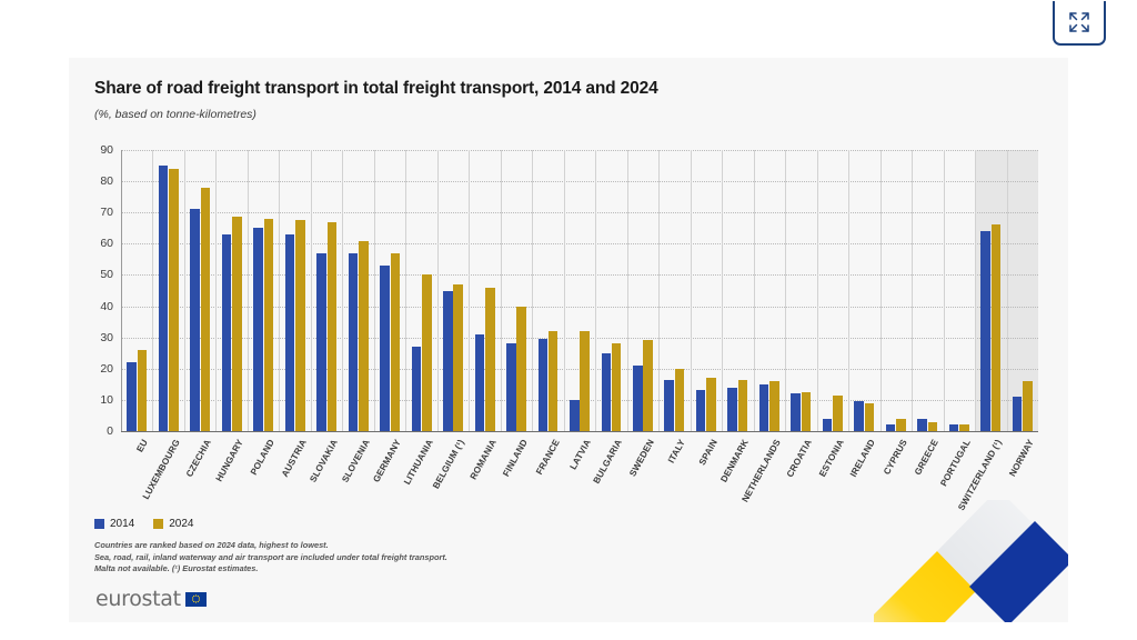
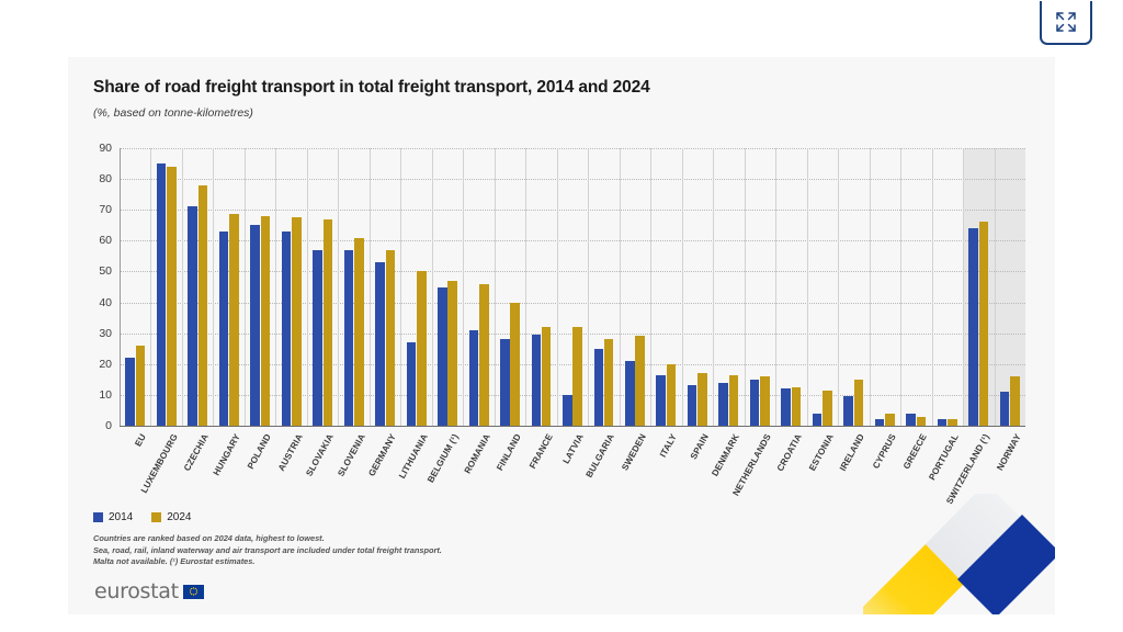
2024/IRELAND: 9 -> 15
